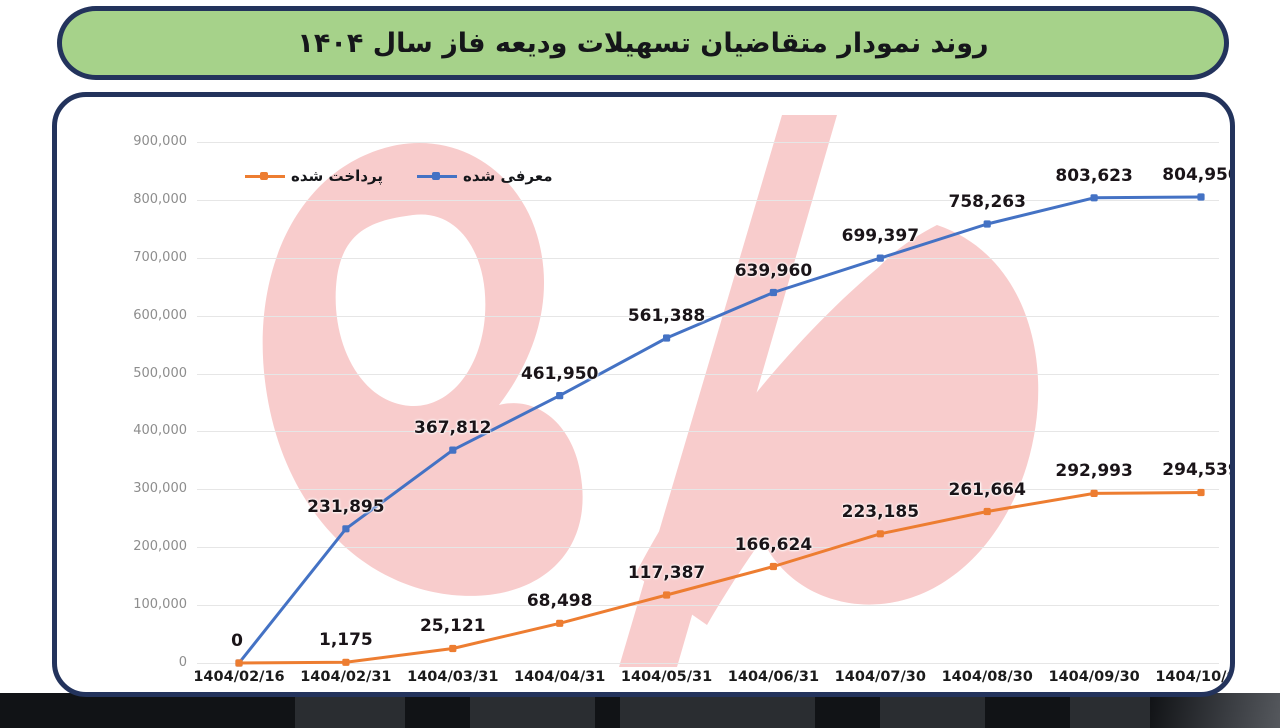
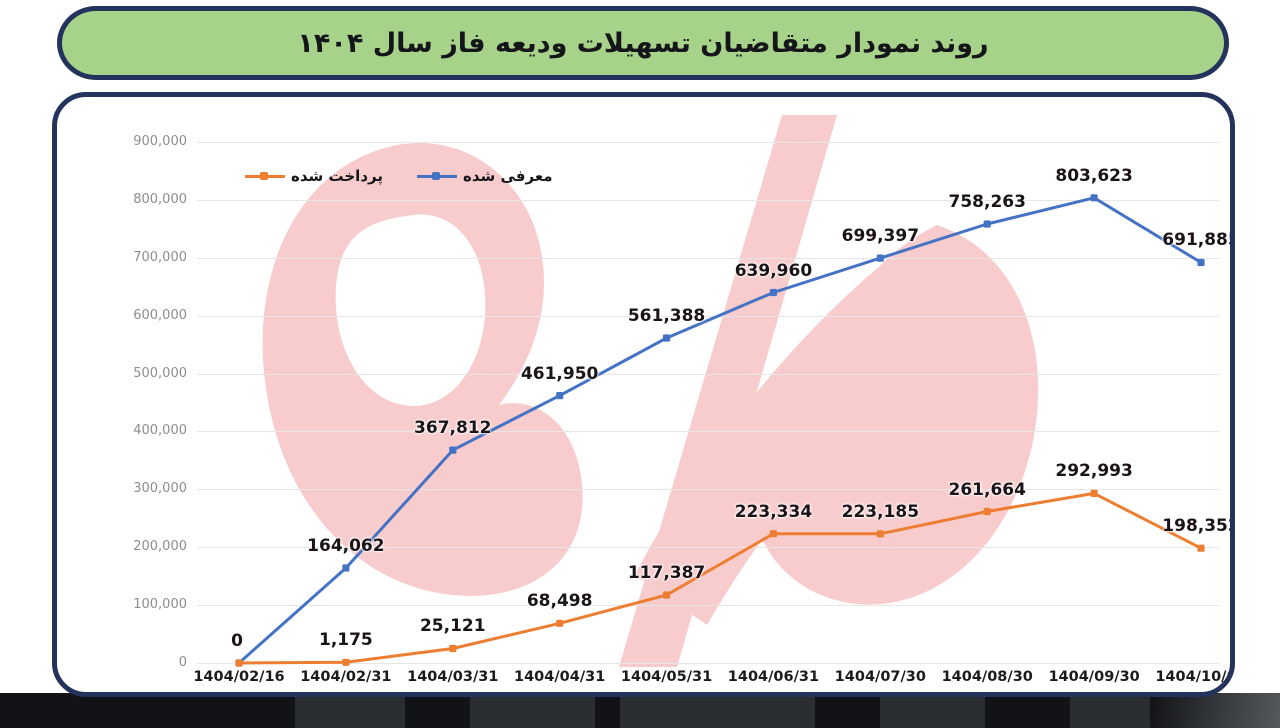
معرفی شده/1404/02/31: 231,895 -> 164,062
پرداخت شده/1404/06/31: 166,624 -> 223,334
معرفی شده/1404/10/01: 804,950 -> 691,885
پرداخت شده/1404/10/01: 294,539 -> 198,352
